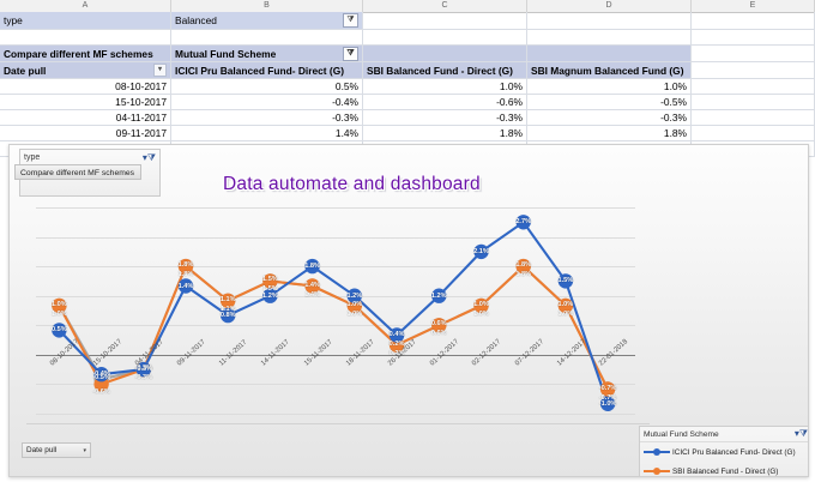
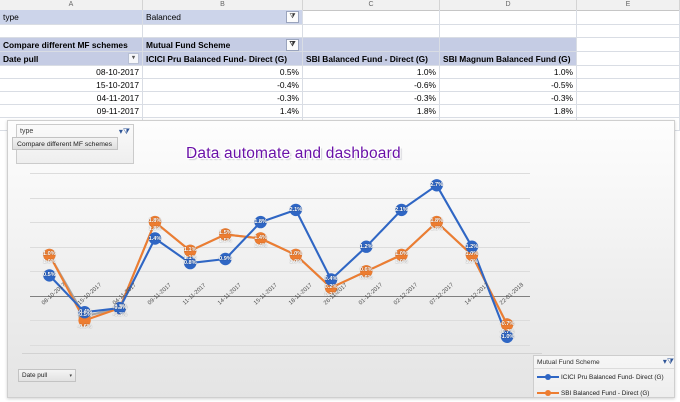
ICICI Pru Balanced Fund- Direct (G)/14-11-2017: 1.2% -> 0.9%
ICICI Pru Balanced Fund- Direct (G)/18-11-2017: 1.2% -> 2.1%
ICICI Pru Balanced Fund- Direct (G)/14-12-2017: 1.5% -> 1.2%
